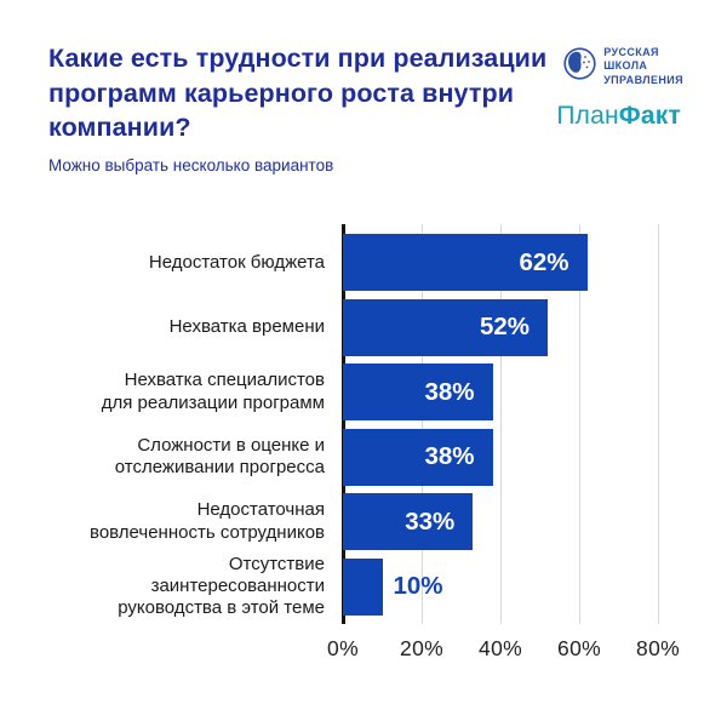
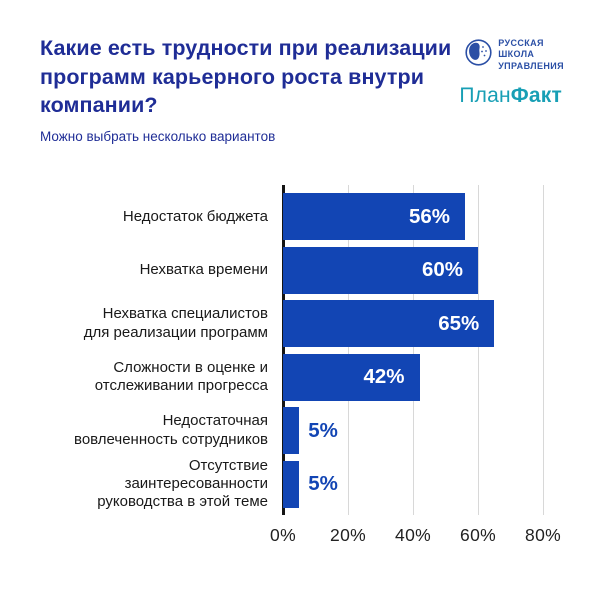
Недостаток бюджета: 62% -> 56%
Нехватка времени: 52% -> 60%
Нехватка специалистов для реализации программ: 38% -> 65%
Сложности в оценке и отслеживании прогресса: 38% -> 42%
Недостаточная вовлеченность сотрудников: 33% -> 5%
Отсутствие заинтересованности руководства в этой теме: 10% -> 5%
